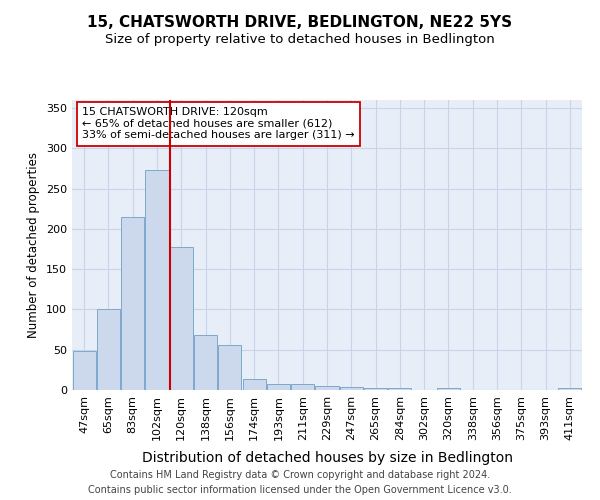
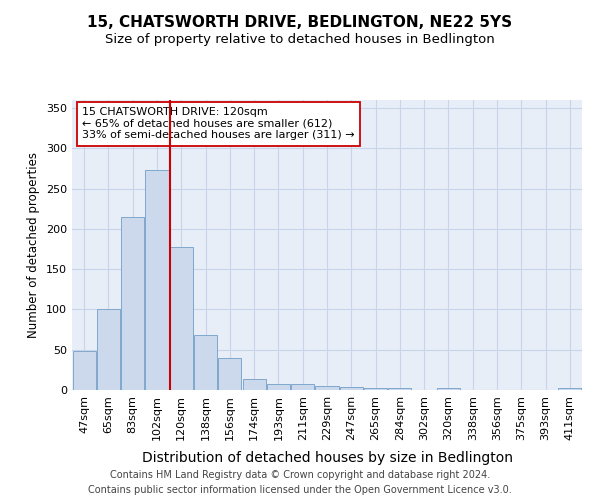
156sqm: 56 -> 40
